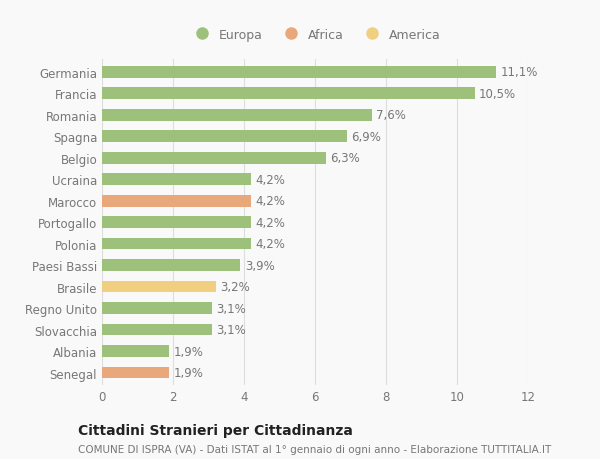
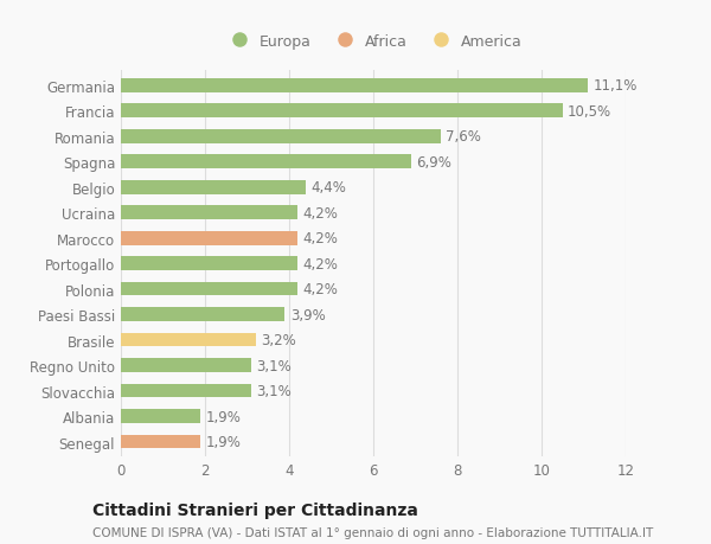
Belgio: 6,3% -> 4,4%
